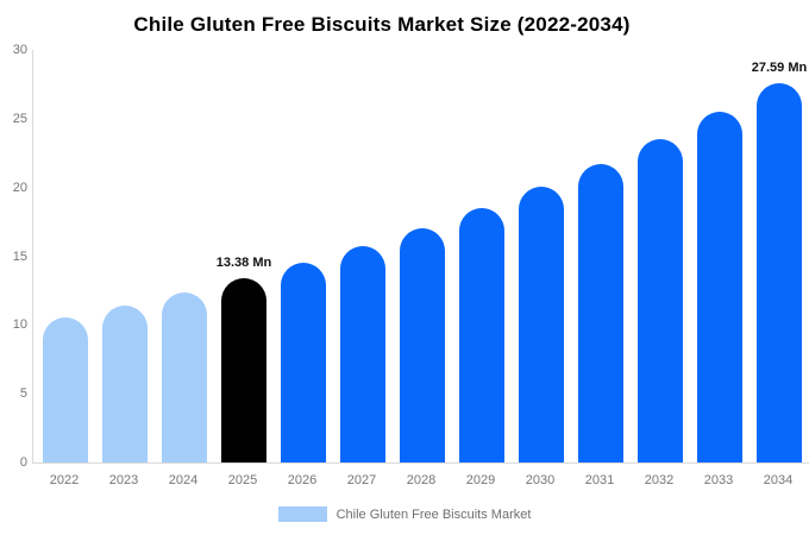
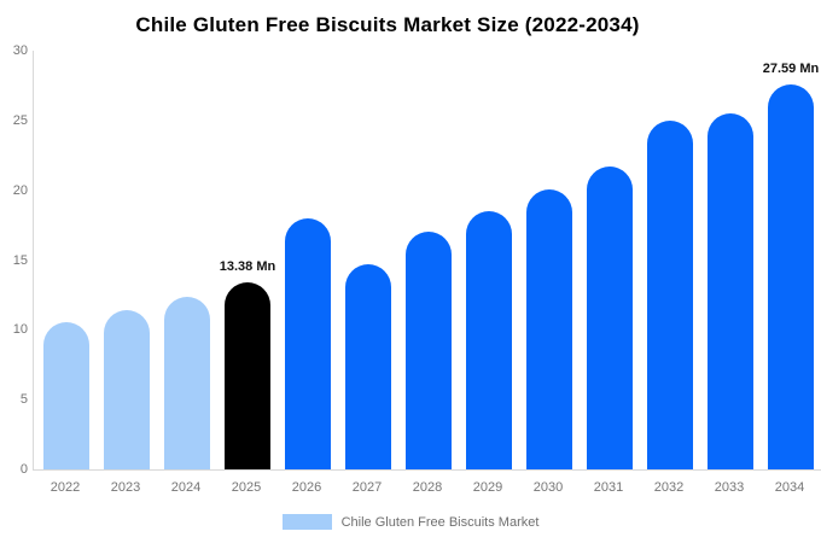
2026: 14.5 -> 18.0
2027: 15.7 -> 14.7
2032: 23.5 -> 25.0
